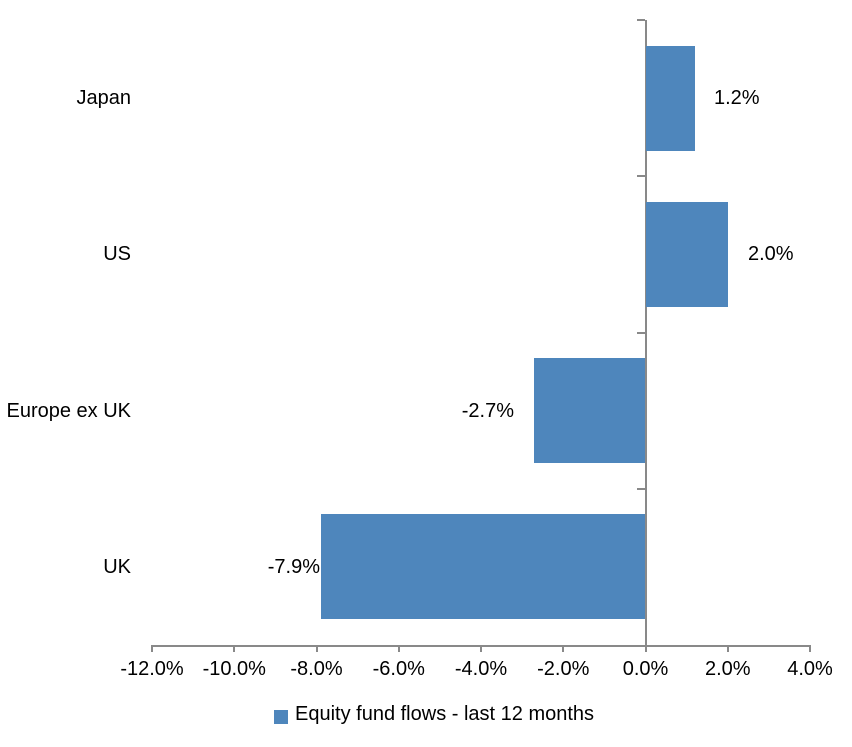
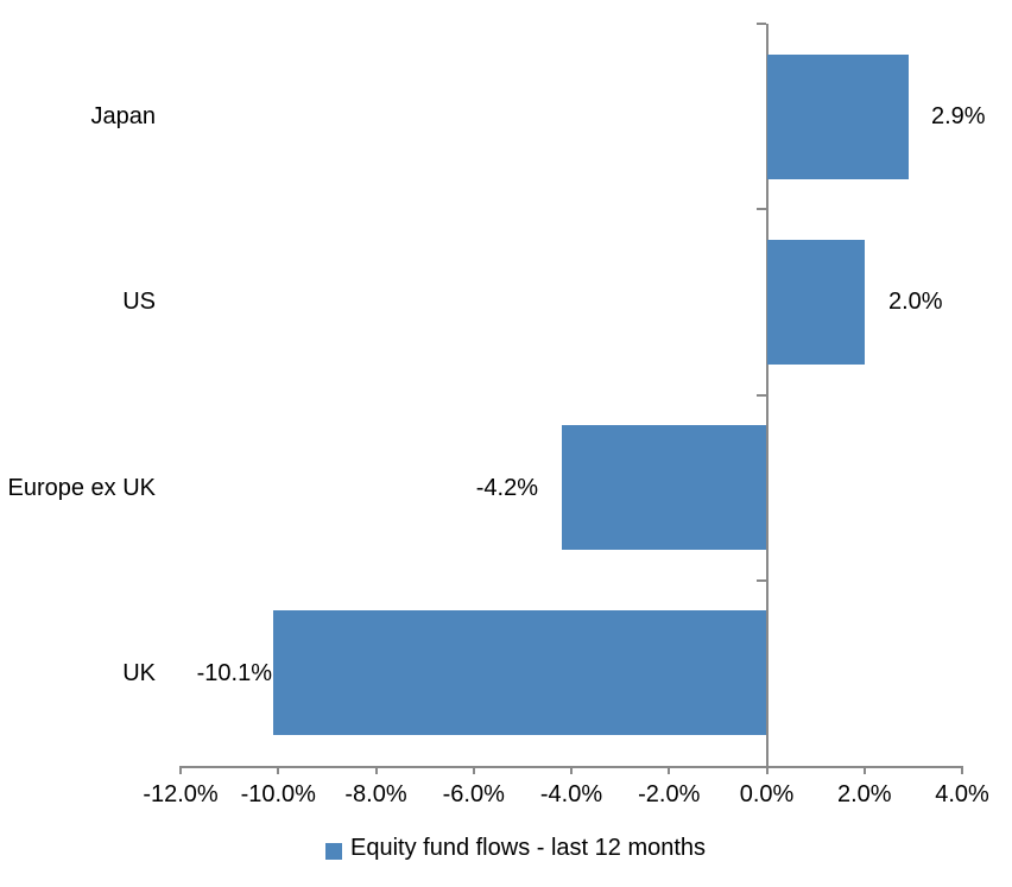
Japan: 1.2% -> 2.9%
Europe ex UK: -2.7% -> -4.2%
UK: -7.9% -> -10.1%
